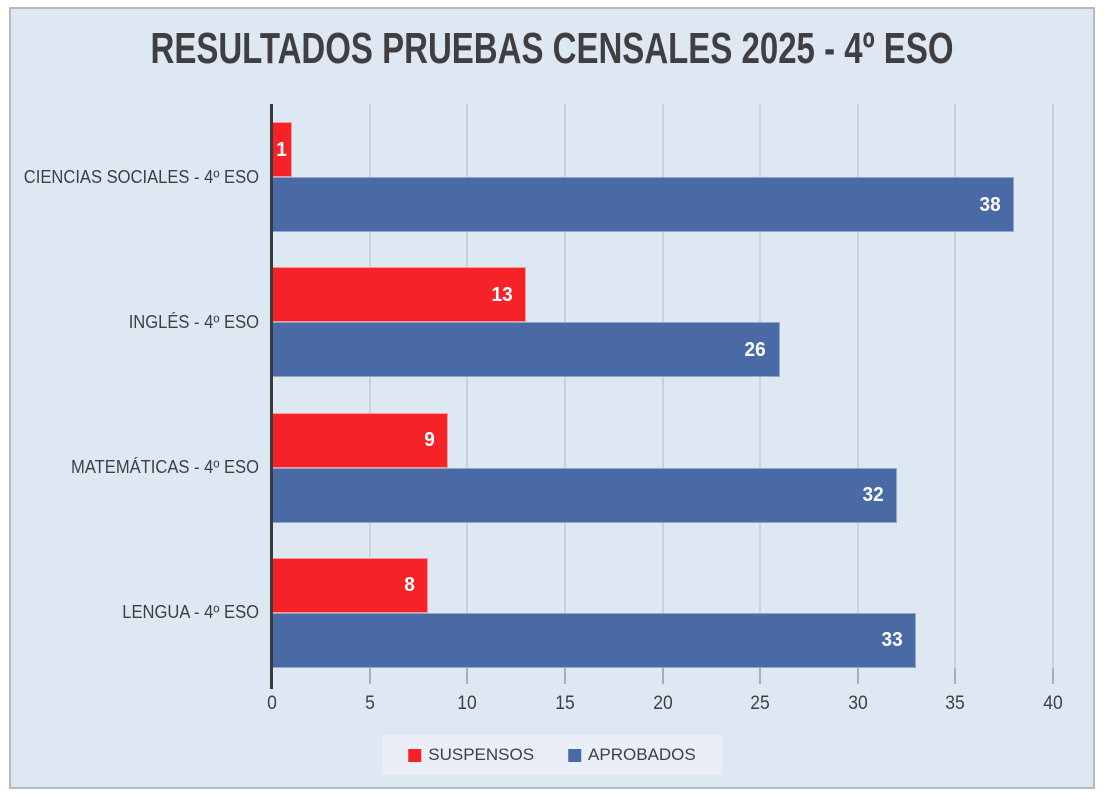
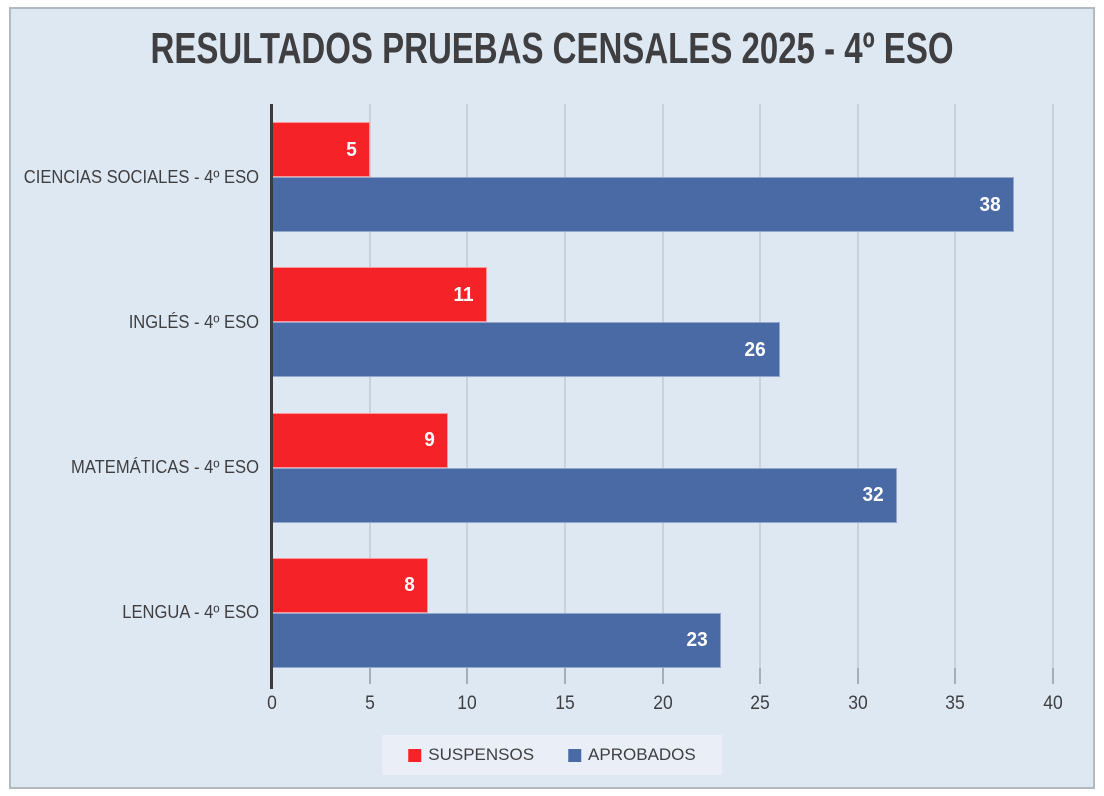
SUSPENSOS/CIENCIAS SOCIALES - 4º ESO: 1 -> 5
SUSPENSOS/INGLÉS - 4º ESO: 13 -> 11
APROBADOS/LENGUA - 4º ESO: 33 -> 23
